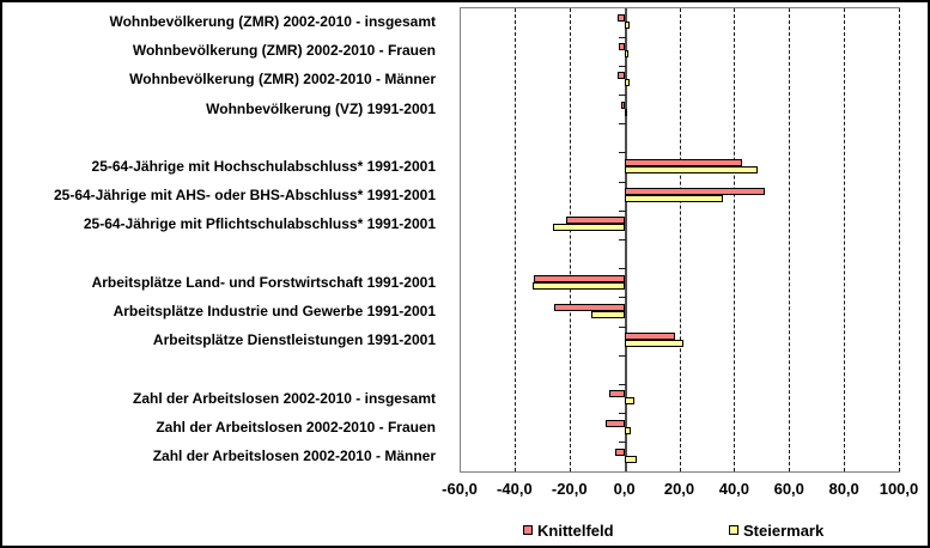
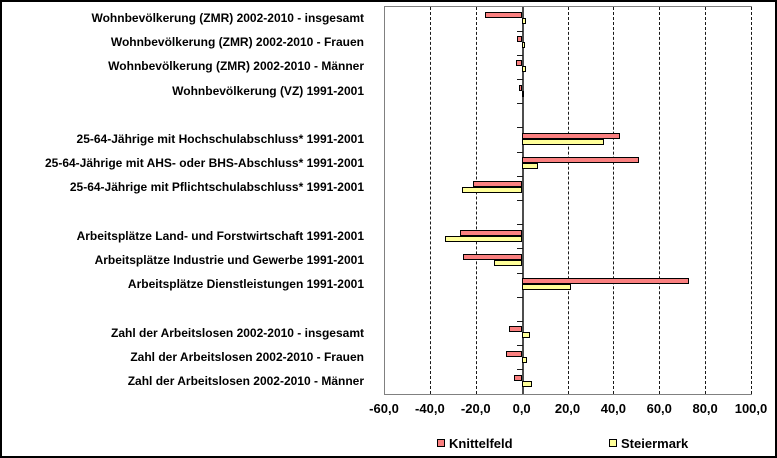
Knittelfeld/Wohnbevölkerung (ZMR) 2002-2010 - insgesamt: -2 -> -16
Steiermark/25-64-Jährige mit Hochschulabschluss* 1991-2001: 48 -> 36
Steiermark/25-64-Jährige mit AHS- oder BHS-Abschluss* 1991-2001: 36 -> 7
Knittelfeld/Arbeitsplätze Land- und Forstwirtschaft 1991-2001: -33 -> -27
Knittelfeld/Arbeitsplätze Dienstleistungen 1991-2001: 18 -> 73
